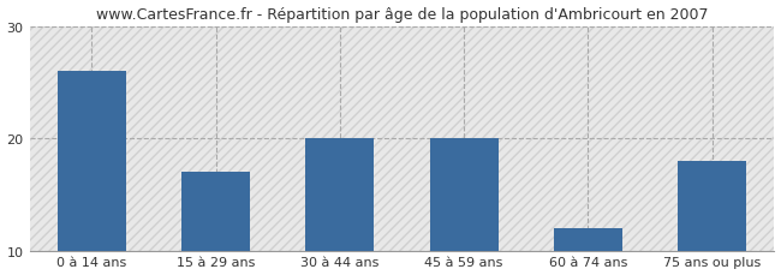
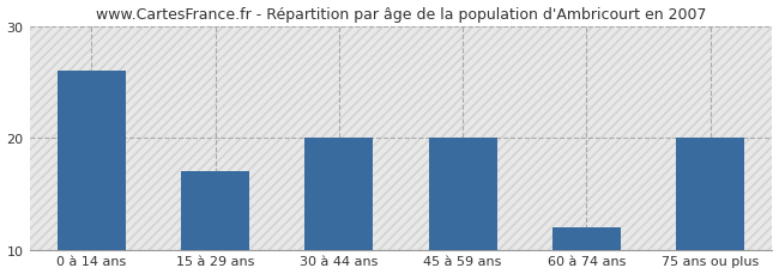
75 ans ou plus: 18 -> 20
